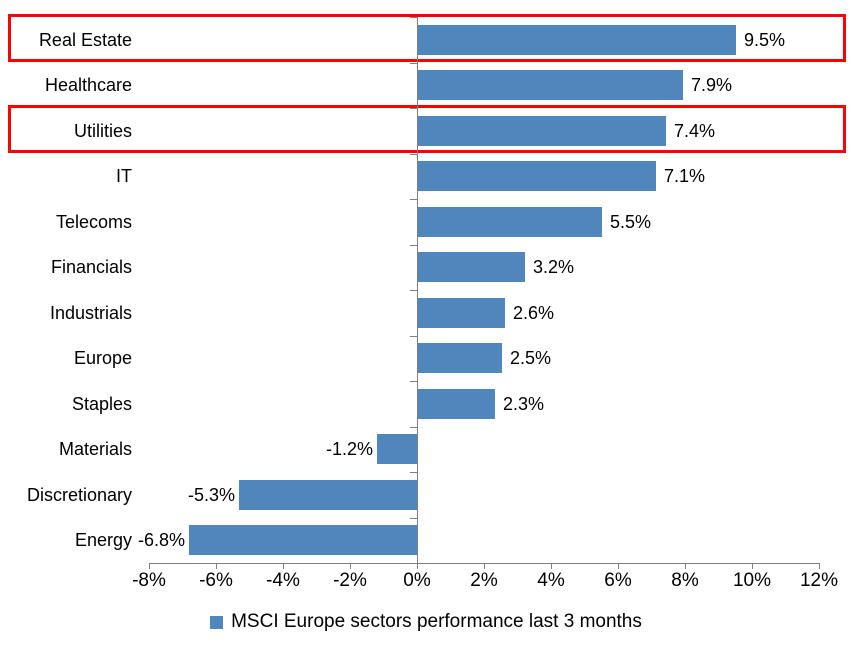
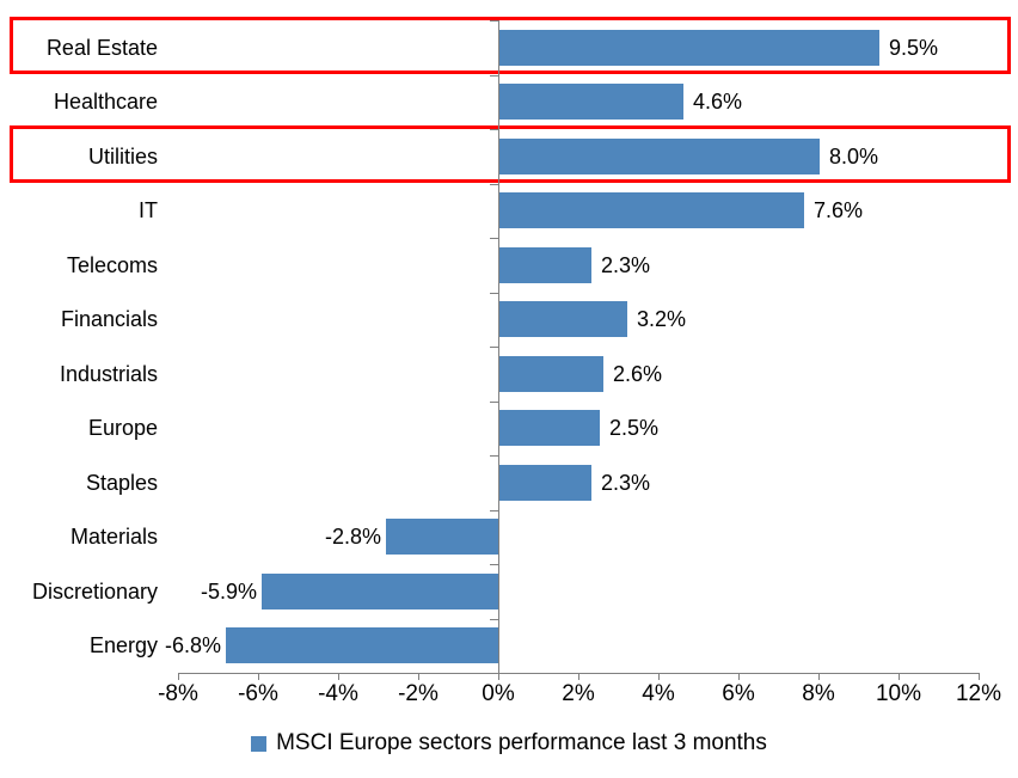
Healthcare: 7.9% -> 4.6%
Utilities: 7.4% -> 8.0%
IT: 7.1% -> 7.6%
Telecoms: 5.5% -> 2.3%
Materials: -1.2% -> -2.8%
Discretionary: -5.3% -> -5.9%
